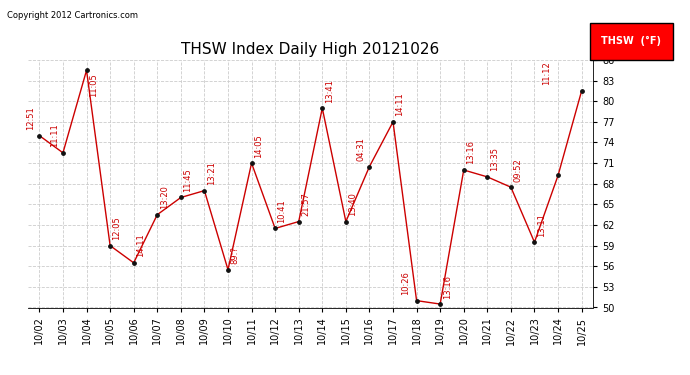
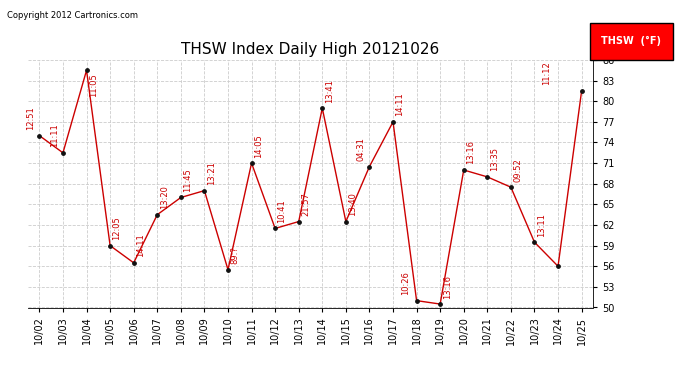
10/24: 69.2 -> 56.0
